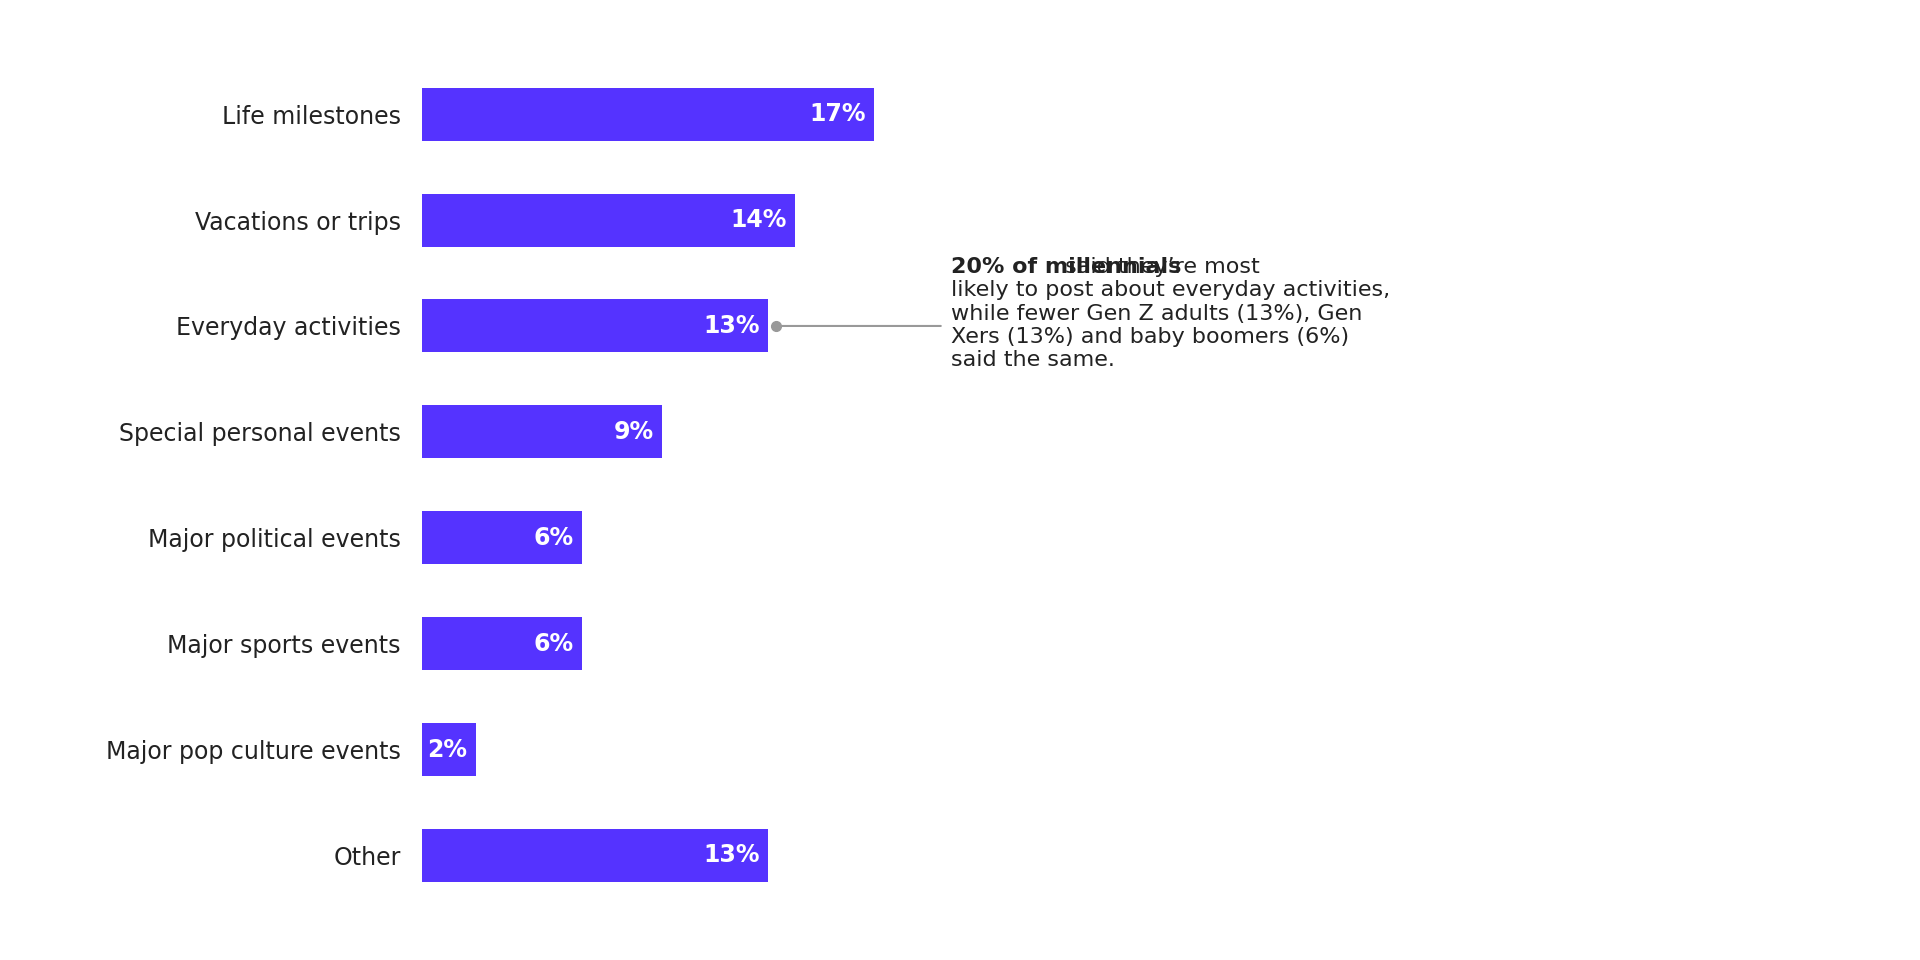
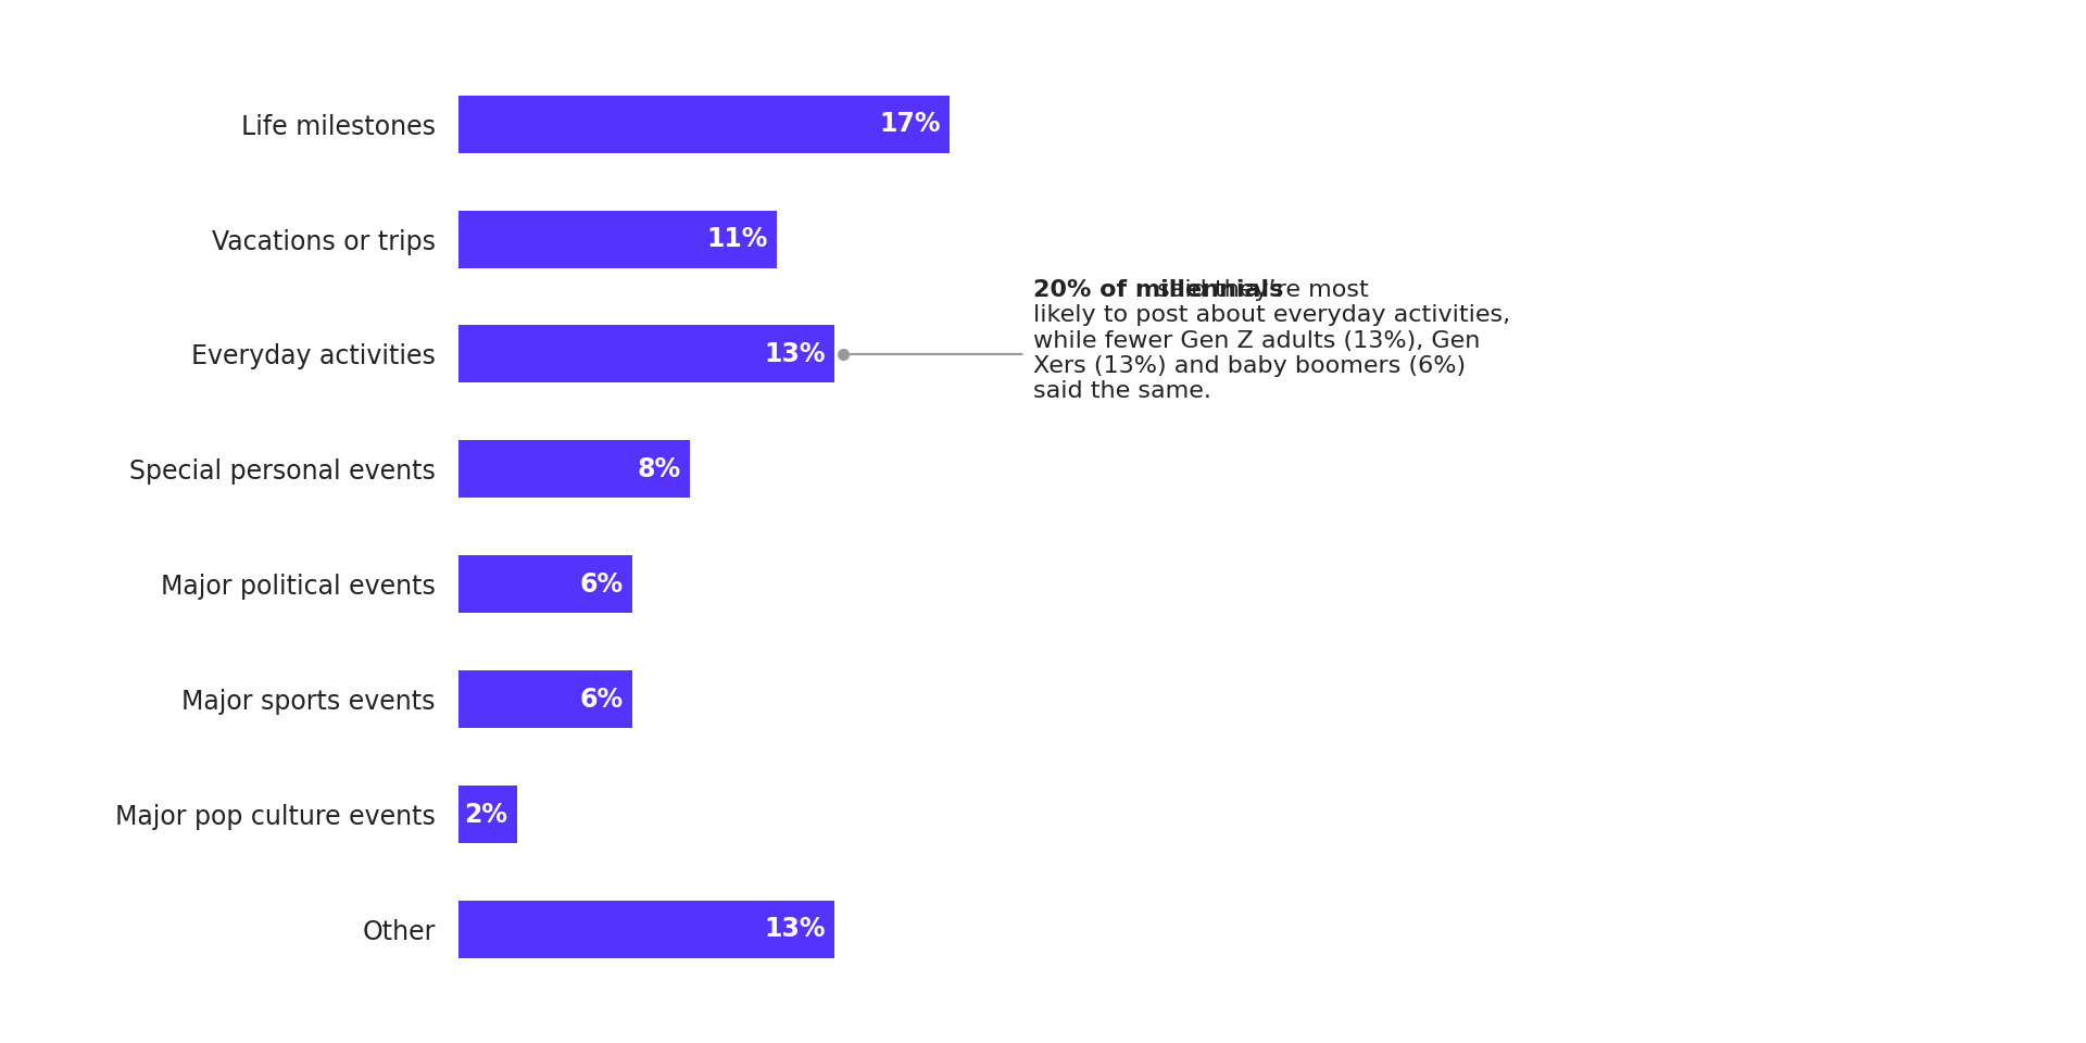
Vacations or trips: 14% -> 11%
Special personal events: 9% -> 8%
